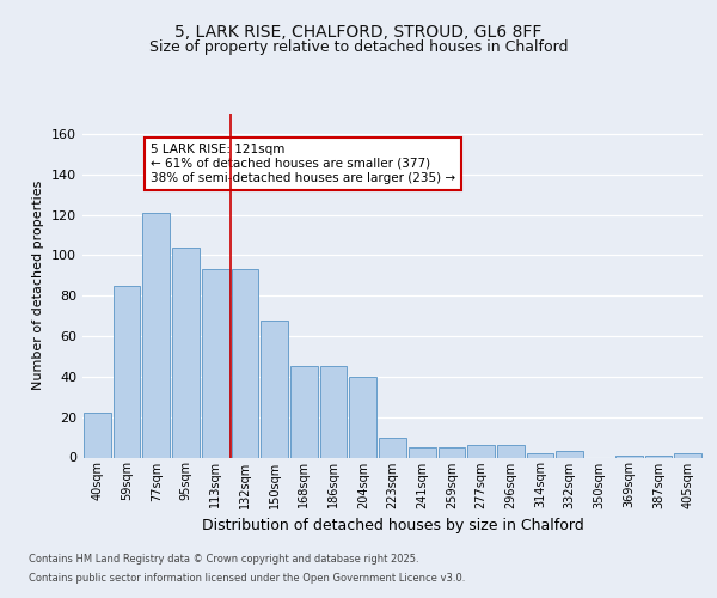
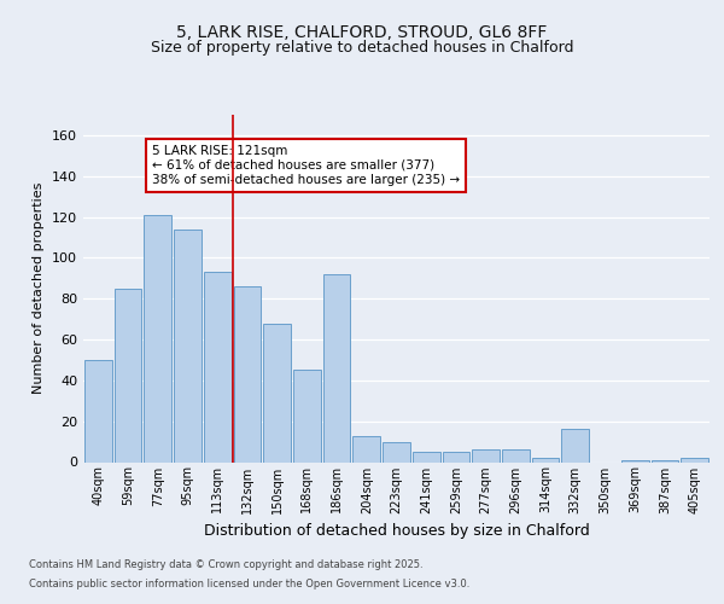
40sqm: 22 -> 50
95sqm: 104 -> 114
132sqm: 93 -> 86
186sqm: 45 -> 92
204sqm: 40 -> 13
332sqm: 3 -> 16
